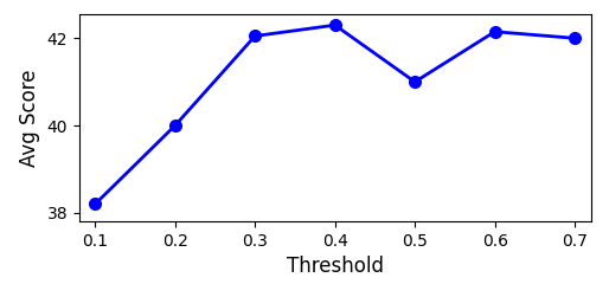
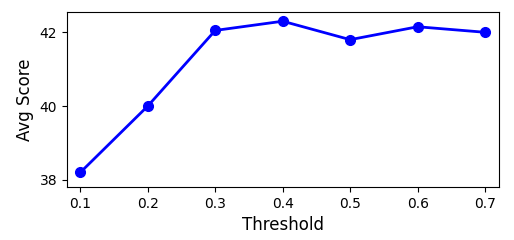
0.5: 41.00 -> 41.80
